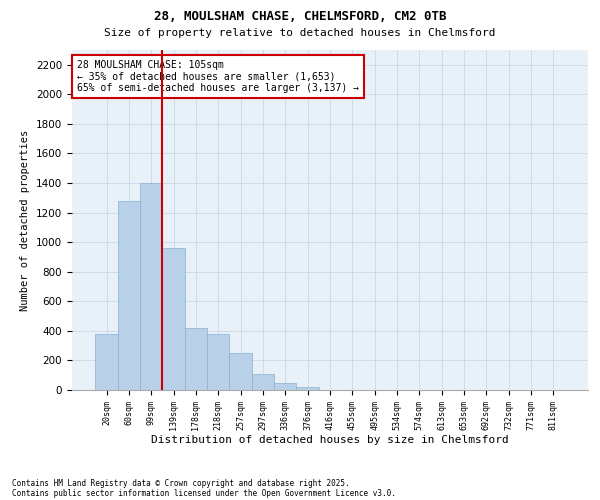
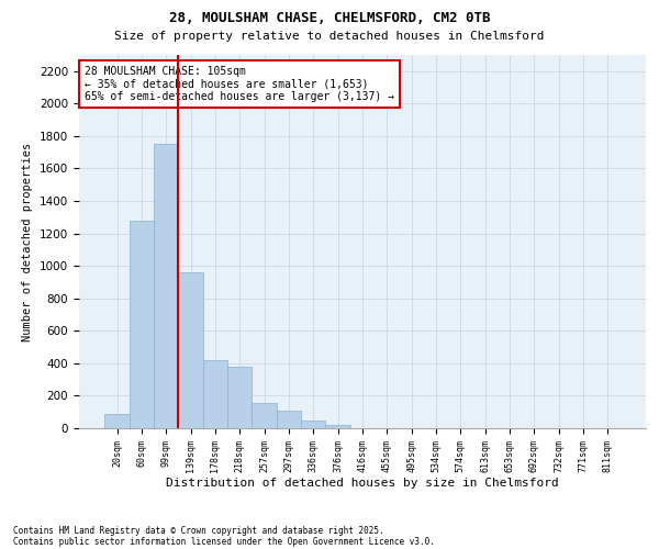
20sqm: 380 -> 90
99sqm: 1400 -> 1750
257sqm: 250 -> 160
